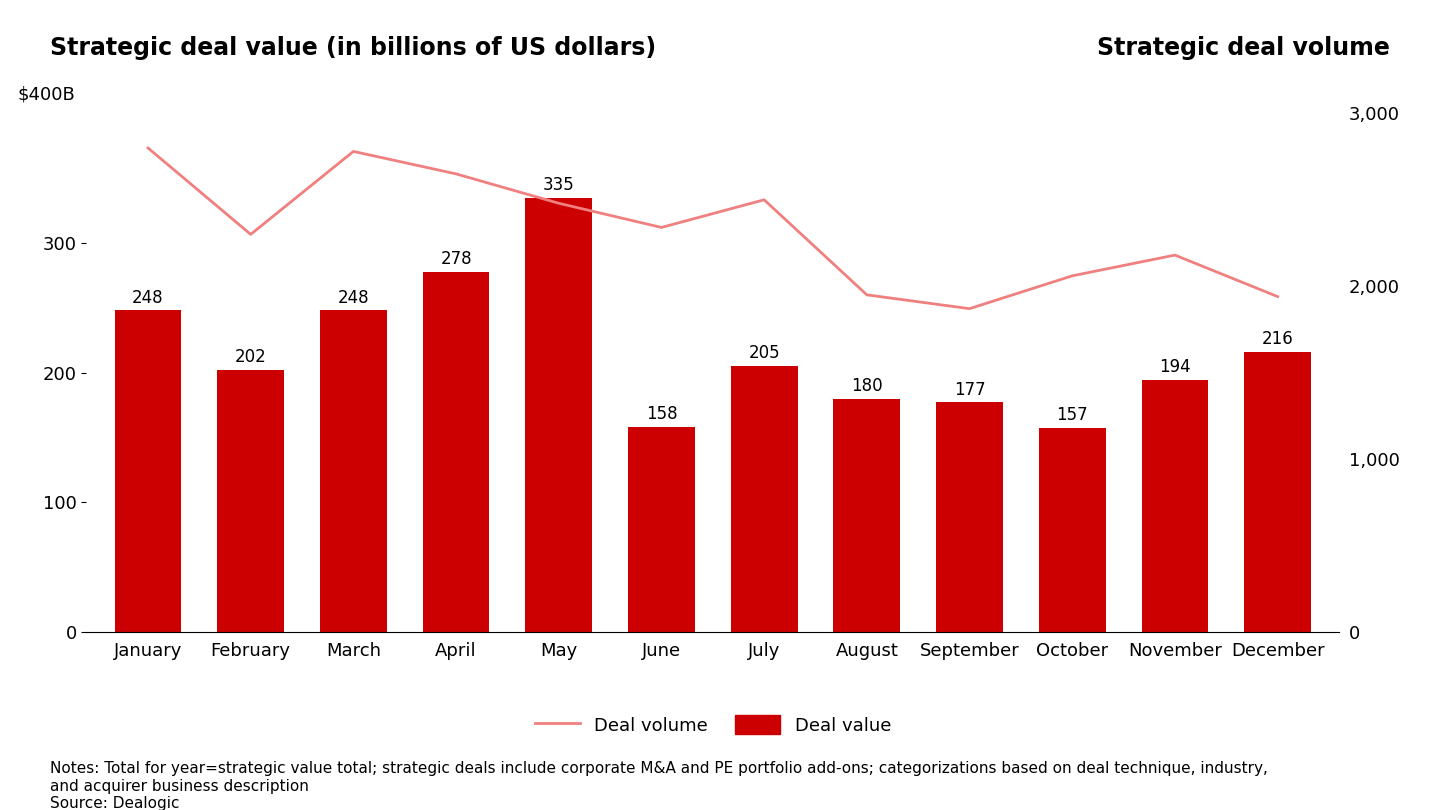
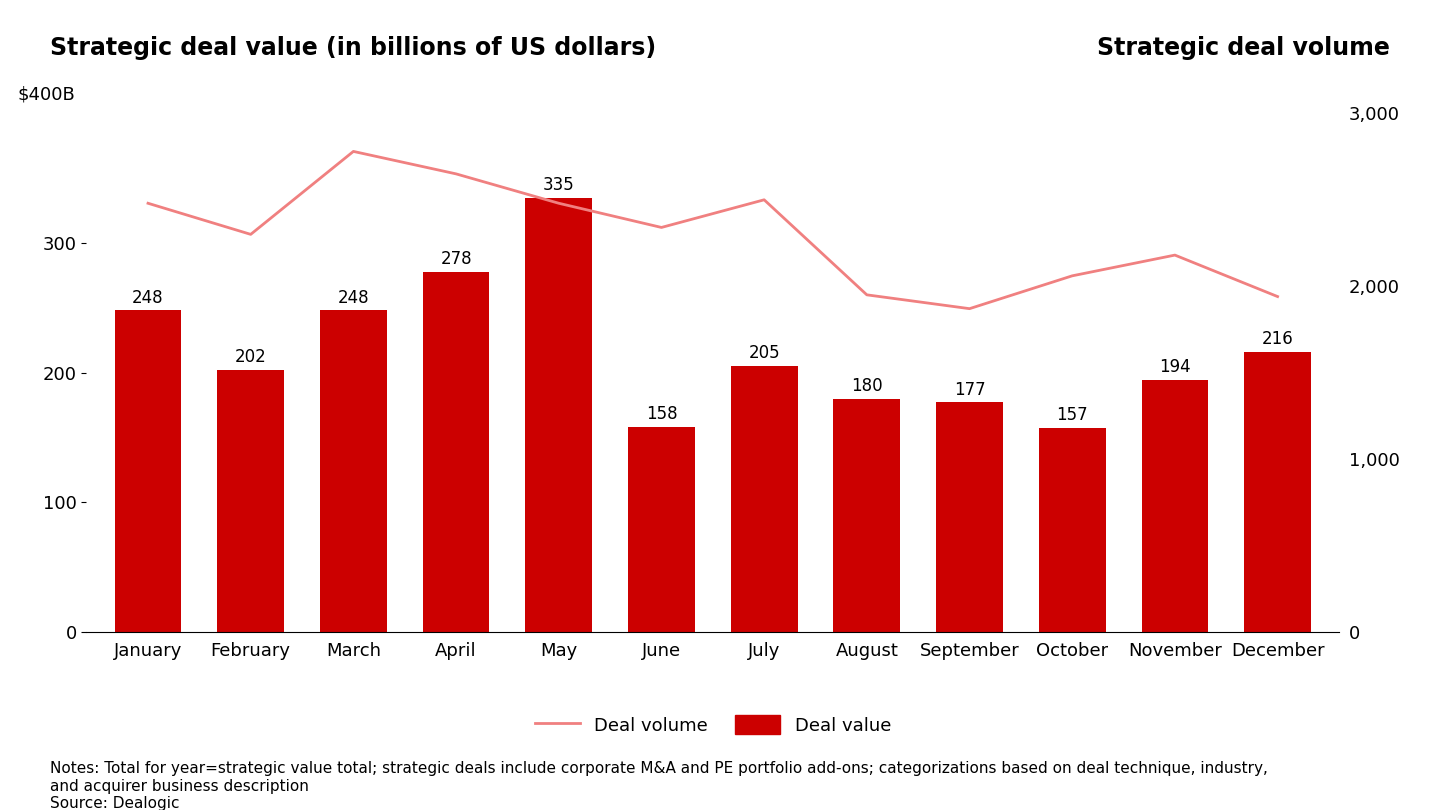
Deal volume/January: 2,800 -> 2,480
